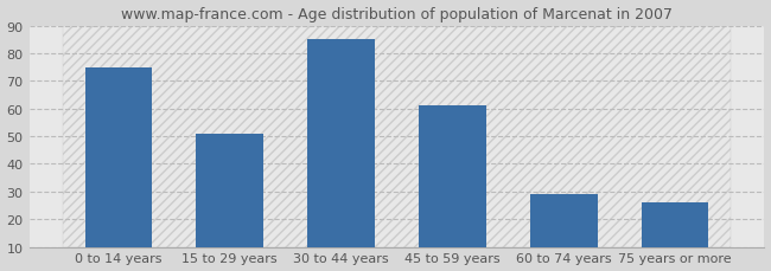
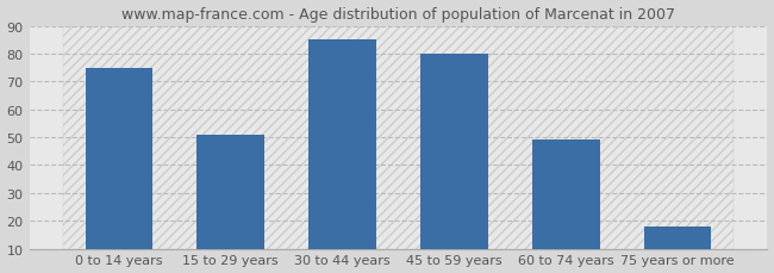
45 to 59 years: 61 -> 80
60 to 74 years: 29 -> 49
75 years or more: 26 -> 18
